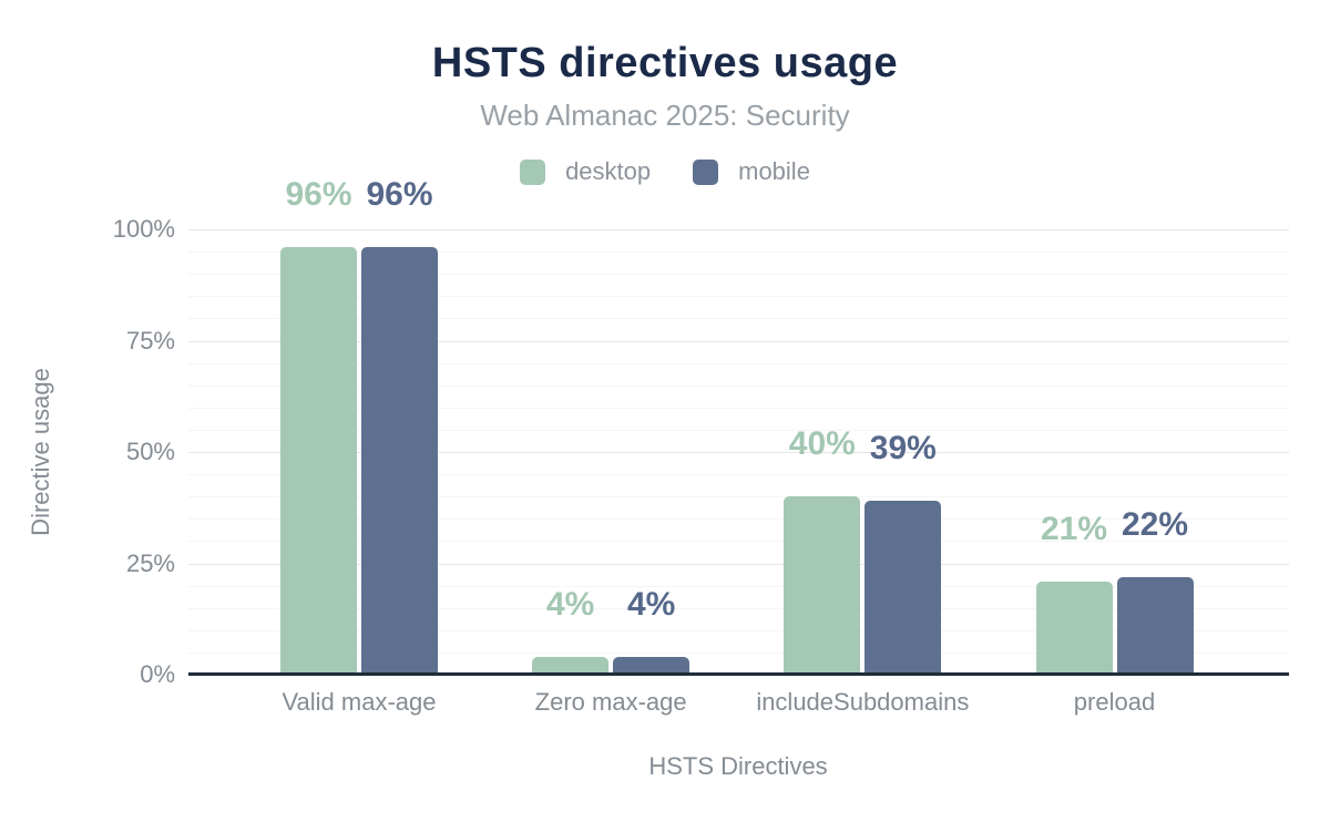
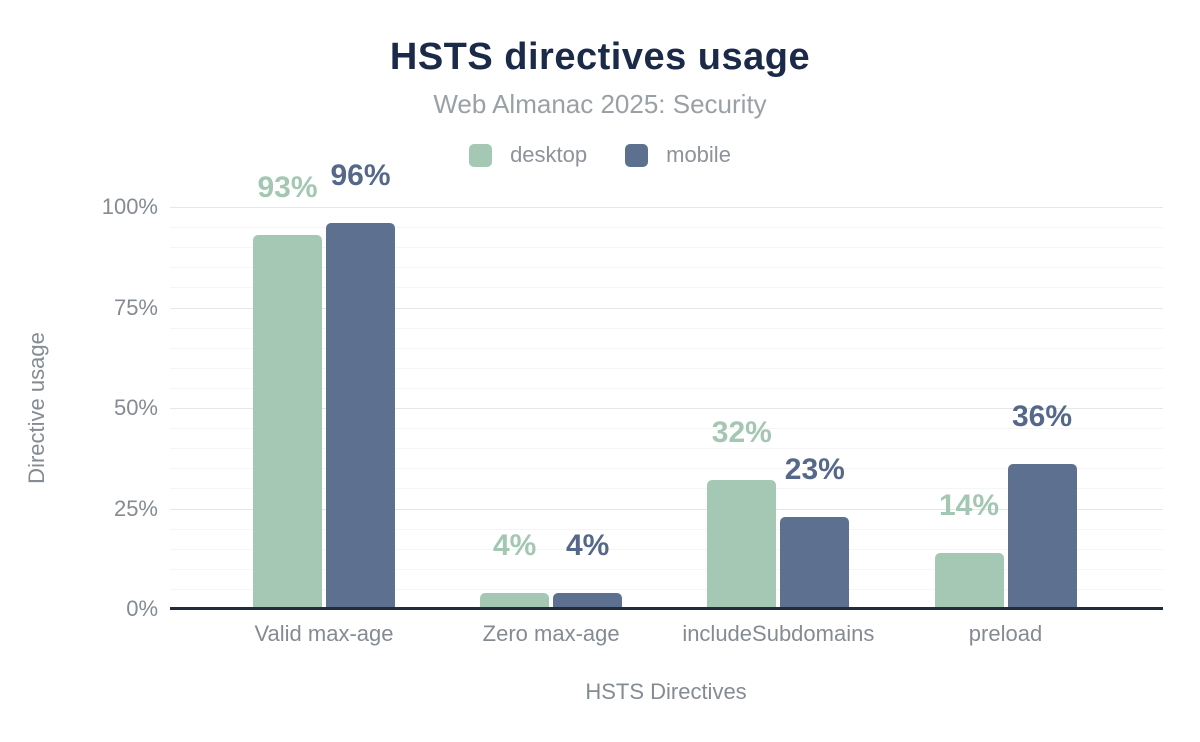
desktop/Valid max-age: 96% -> 93%
desktop/includeSubdomains: 40% -> 32%
mobile/includeSubdomains: 39% -> 23%
desktop/preload: 21% -> 14%
mobile/preload: 22% -> 36%
